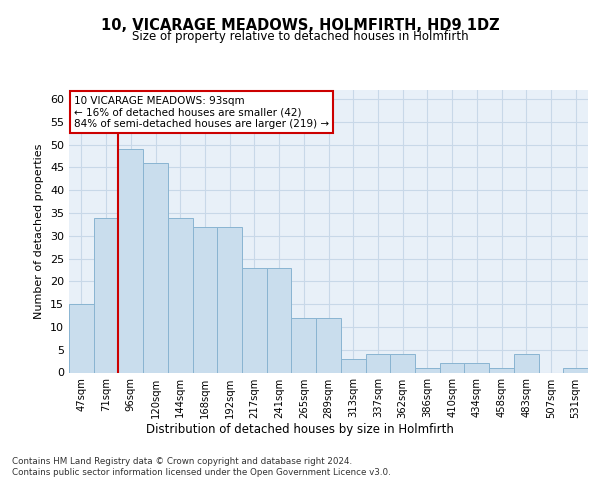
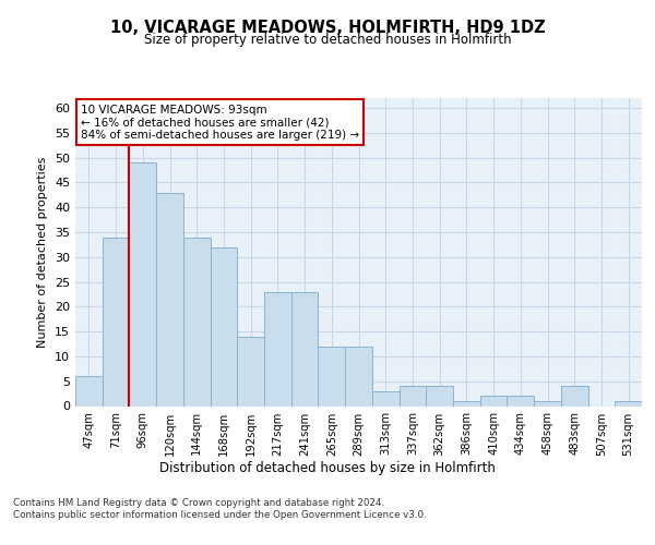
47sqm: 15 -> 6
120sqm: 46 -> 43
192sqm: 32 -> 14
